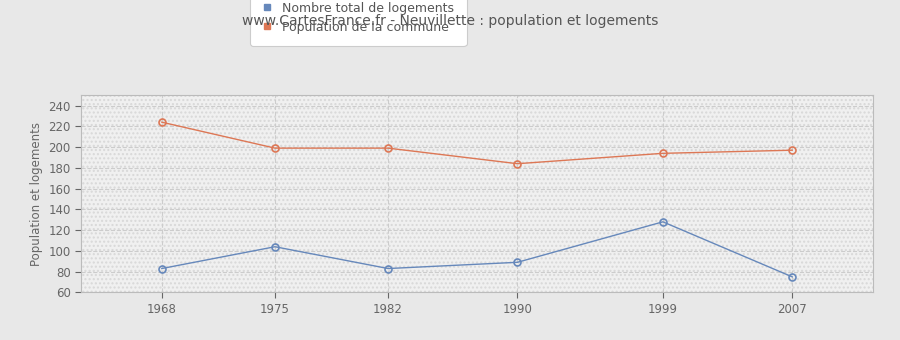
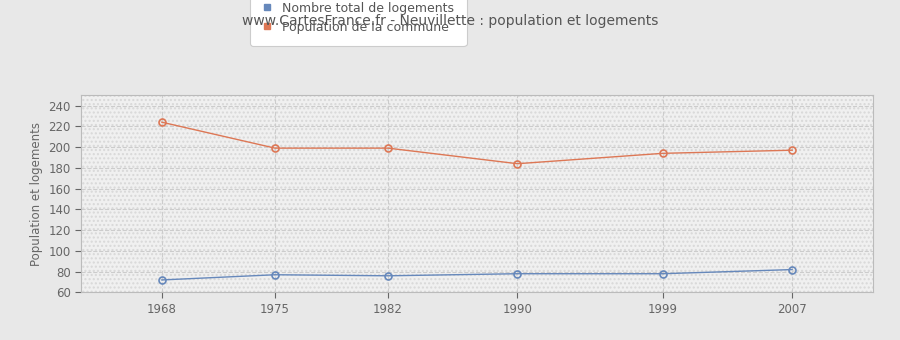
Nombre total de logements/1968: 83 -> 72
Nombre total de logements/1975: 104 -> 77
Nombre total de logements/1982: 83 -> 76
Nombre total de logements/1990: 89 -> 78
Nombre total de logements/1999: 128 -> 78
Nombre total de logements/2007: 75 -> 82
